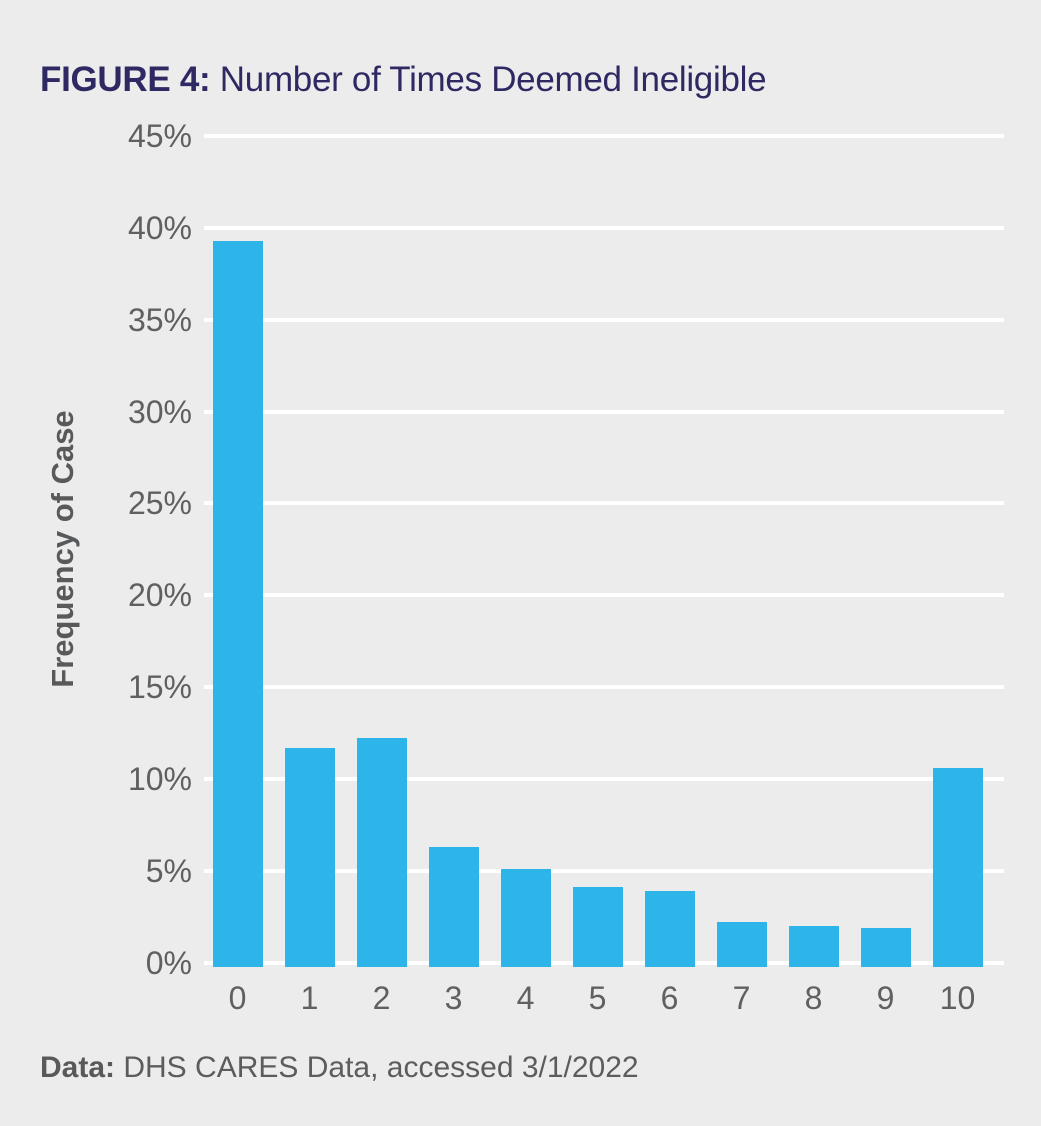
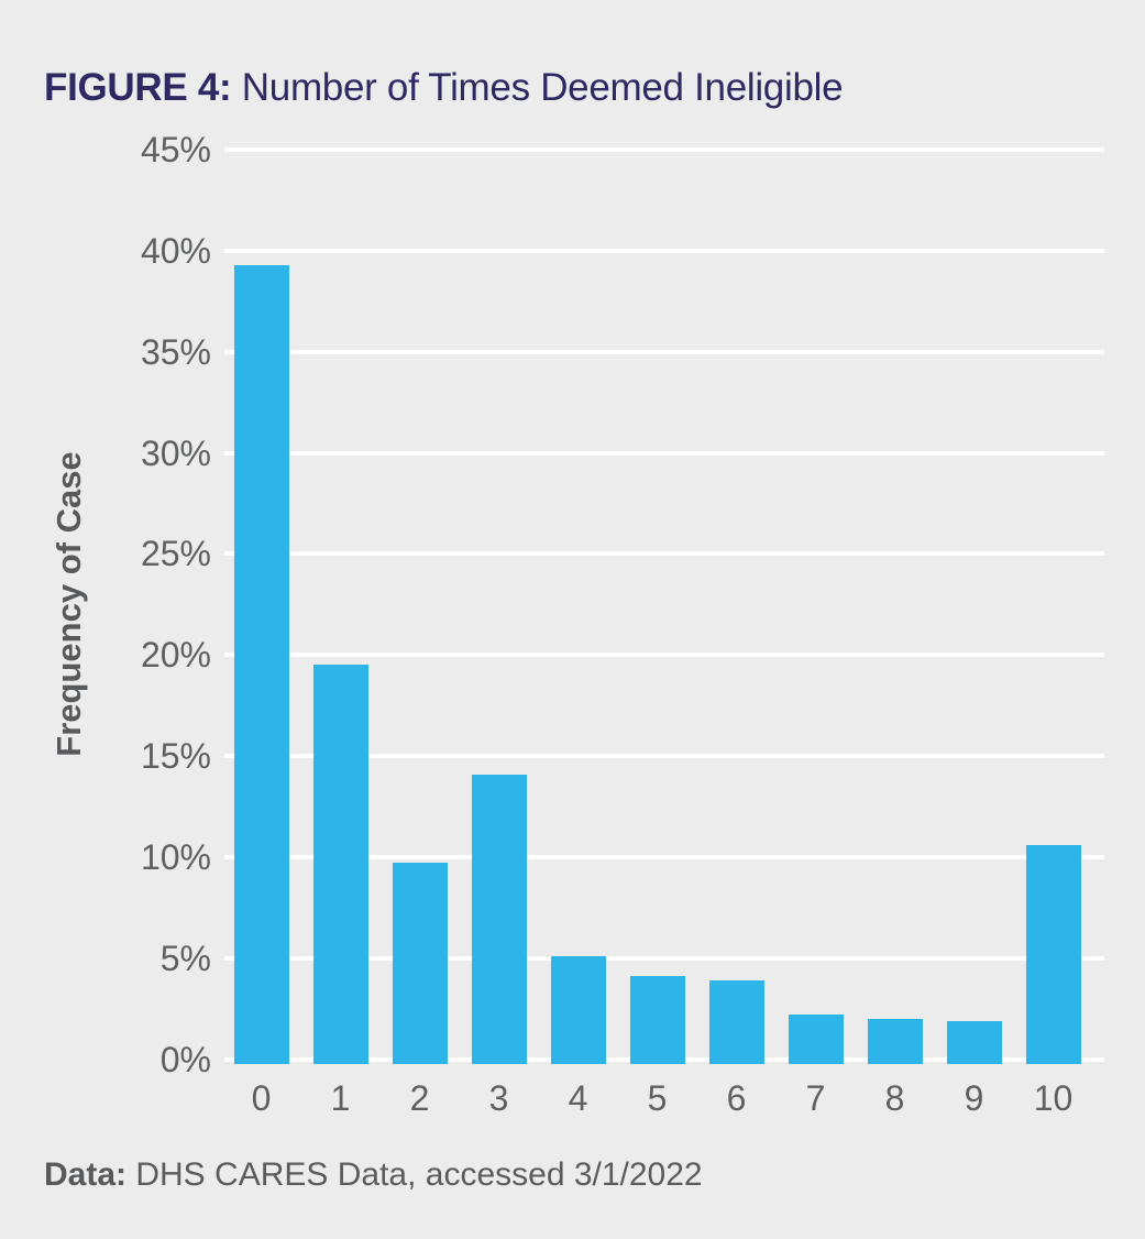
1: 11.7% -> 19.5%
2: 12.2% -> 9.7%
3: 6.3% -> 14.1%
